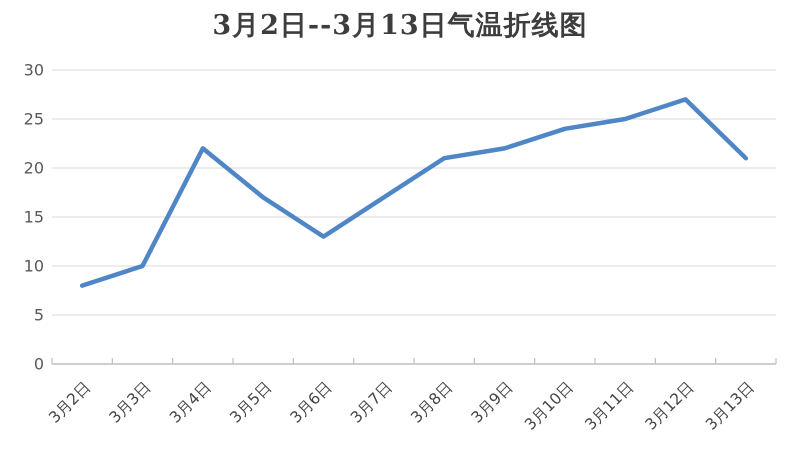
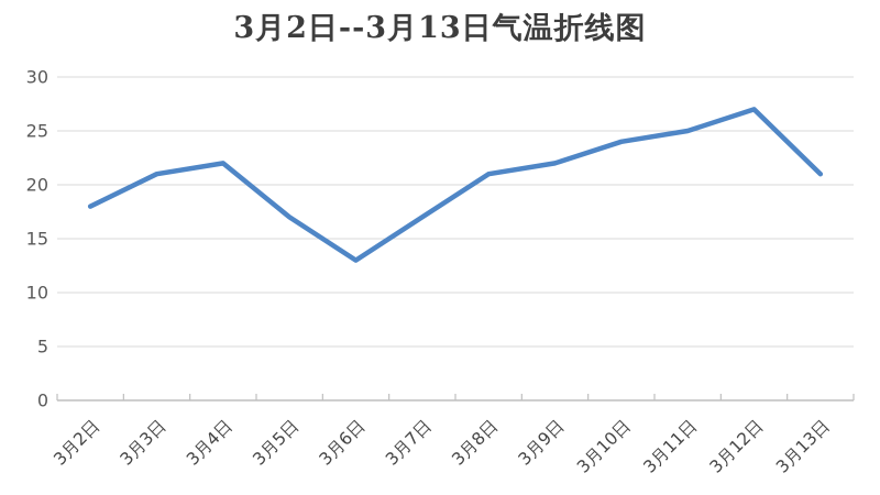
3月2日: 8 -> 18
3月3日: 10 -> 21
